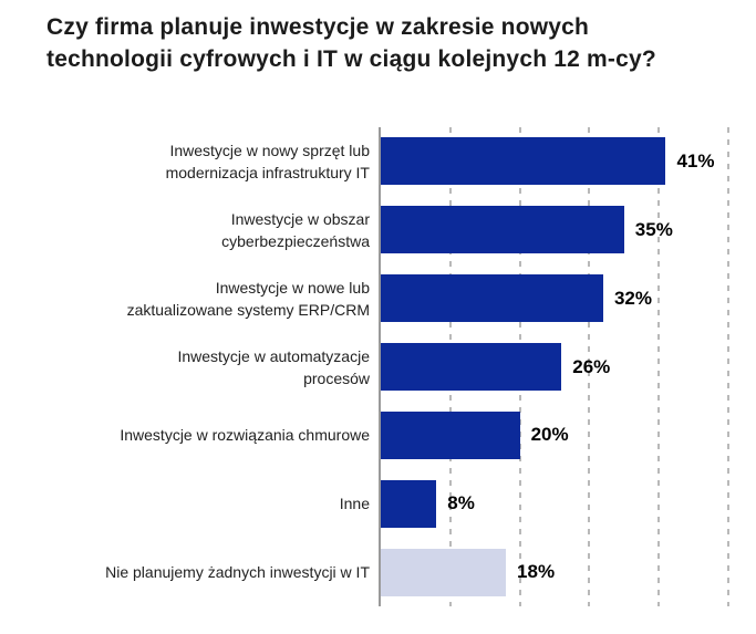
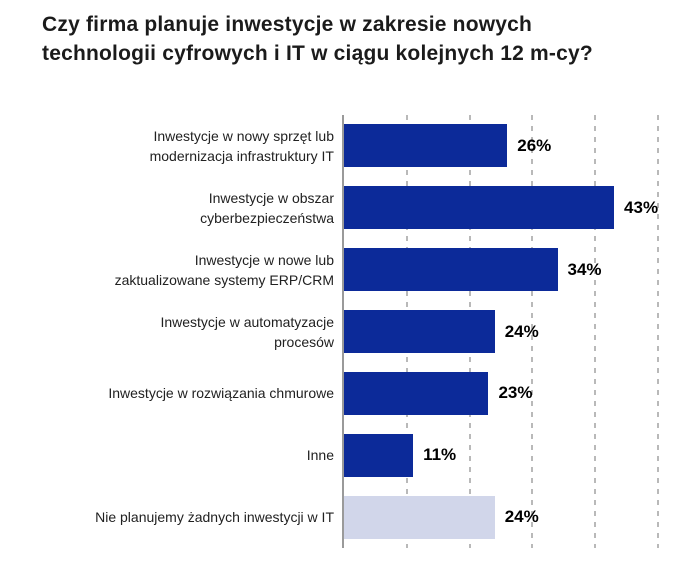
Inwestycje w nowy sprzęt lub modernizacja infrastruktury IT: 41% -> 26%
Inwestycje w obszar cyberbezpieczeństwa: 35% -> 43%
Inwestycje w nowe lub zaktualizowane systemy ERP/CRM: 32% -> 34%
Inwestycje w automatyzacje procesów: 26% -> 24%
Inwestycje w rozwiązania chmurowe: 20% -> 23%
Inne: 8% -> 11%
Nie planujemy żadnych inwestycji w IT: 18% -> 24%
